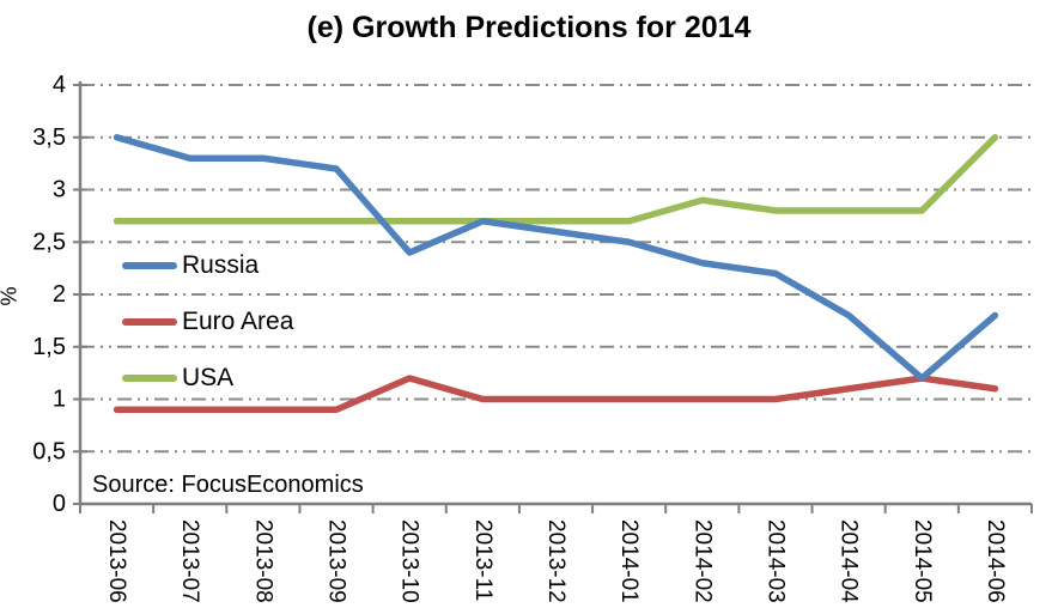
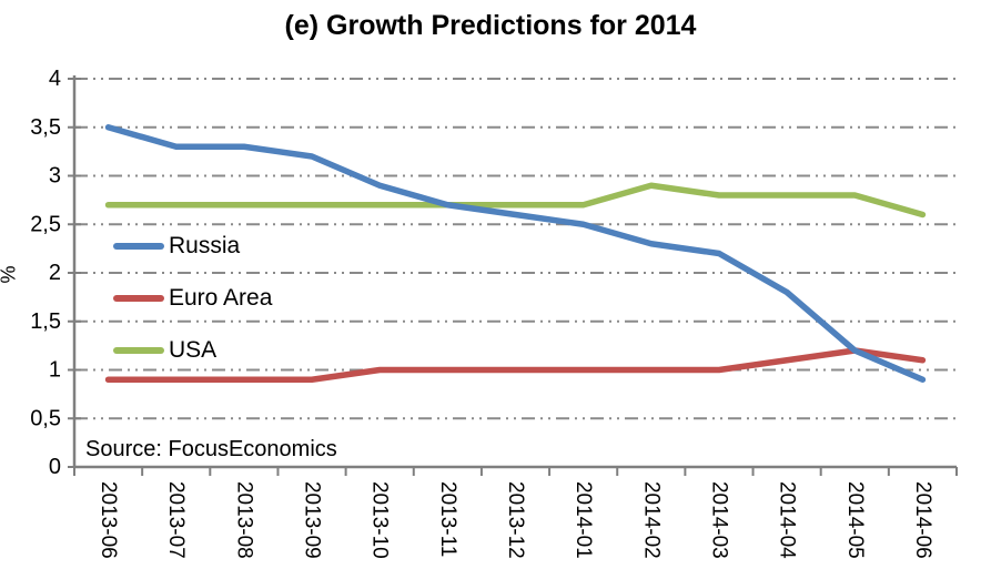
Russia/2013-10: 2.4 -> 2.9
Euro Area/2013-10: 1.2 -> 1.0
Russia/2014-06: 1.8 -> 0.9
USA/2014-06: 3.5 -> 2.6
